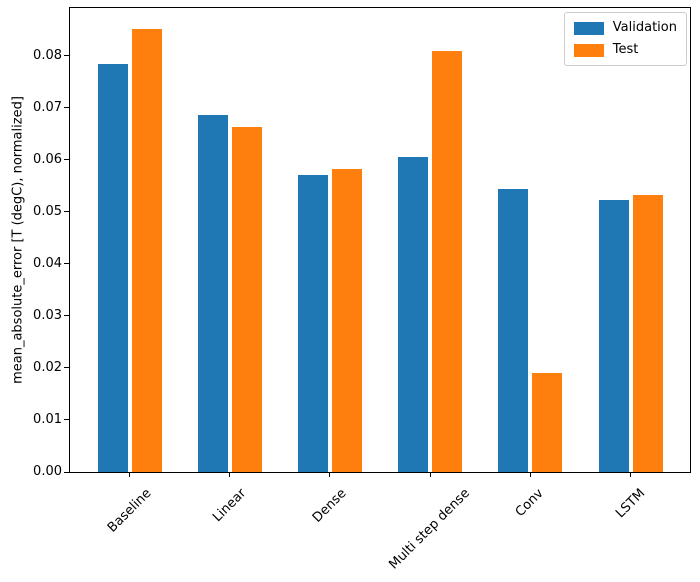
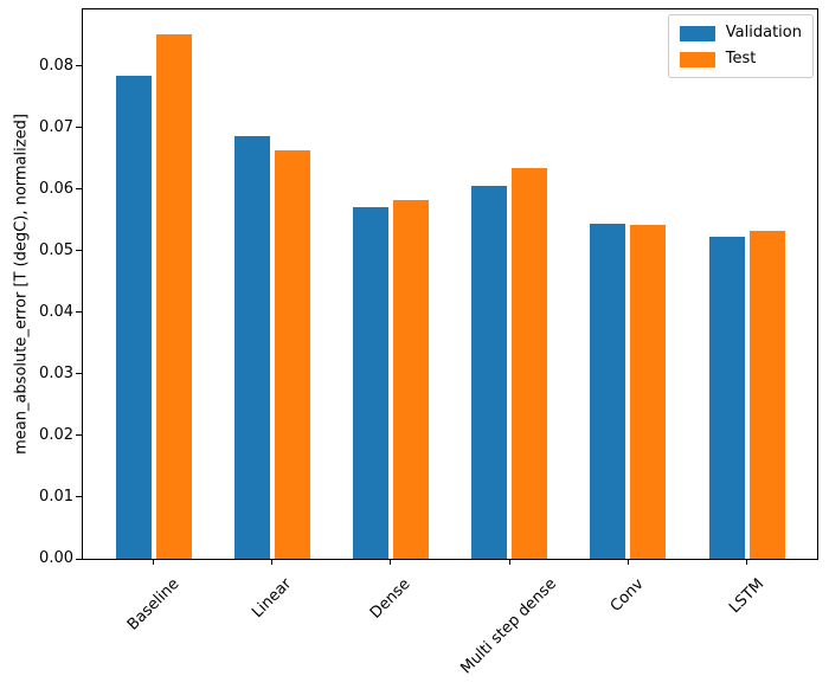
Test/Multi step dense: 0.081 -> 0.063
Test/Conv: 0.019 -> 0.054
